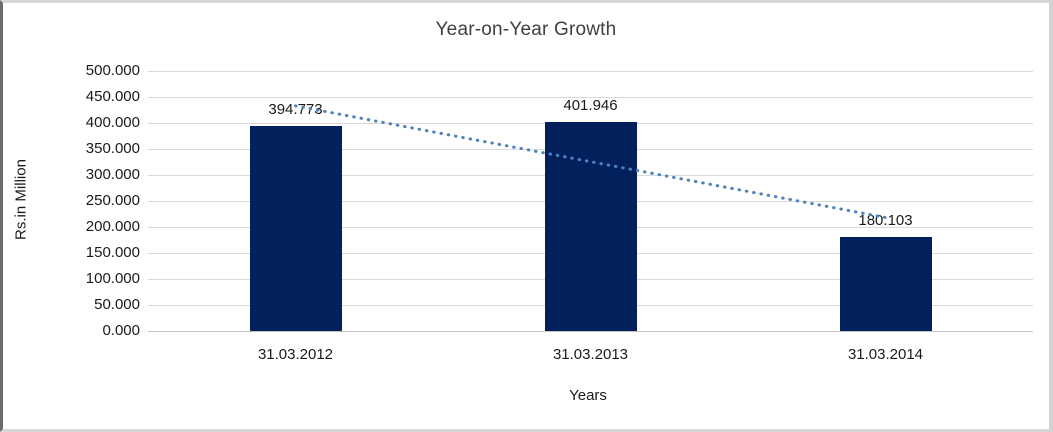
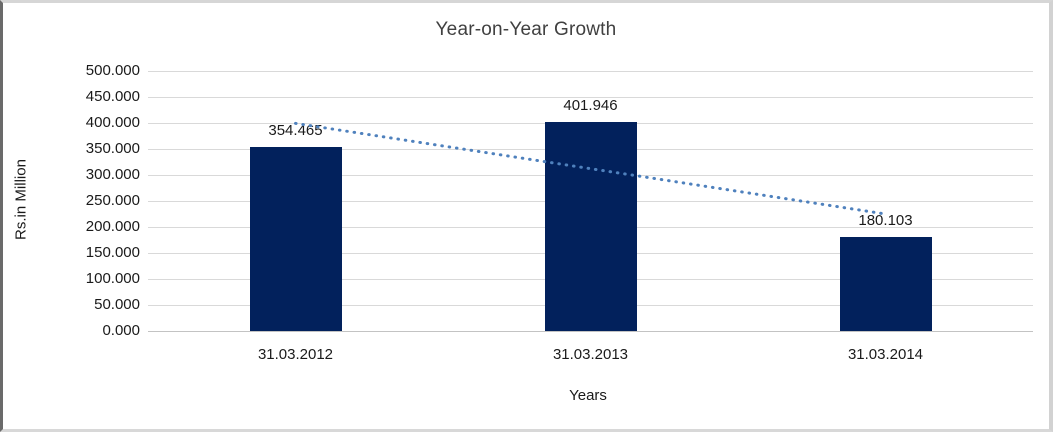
31.03.2012: 394.773 -> 354.465
